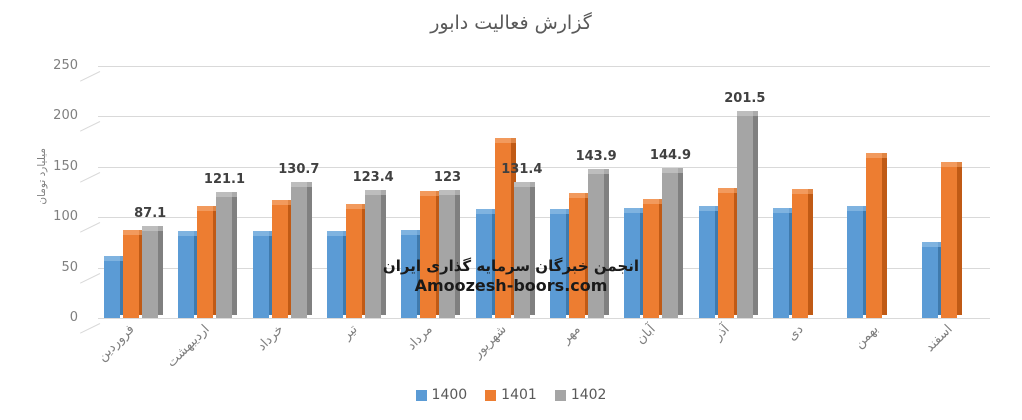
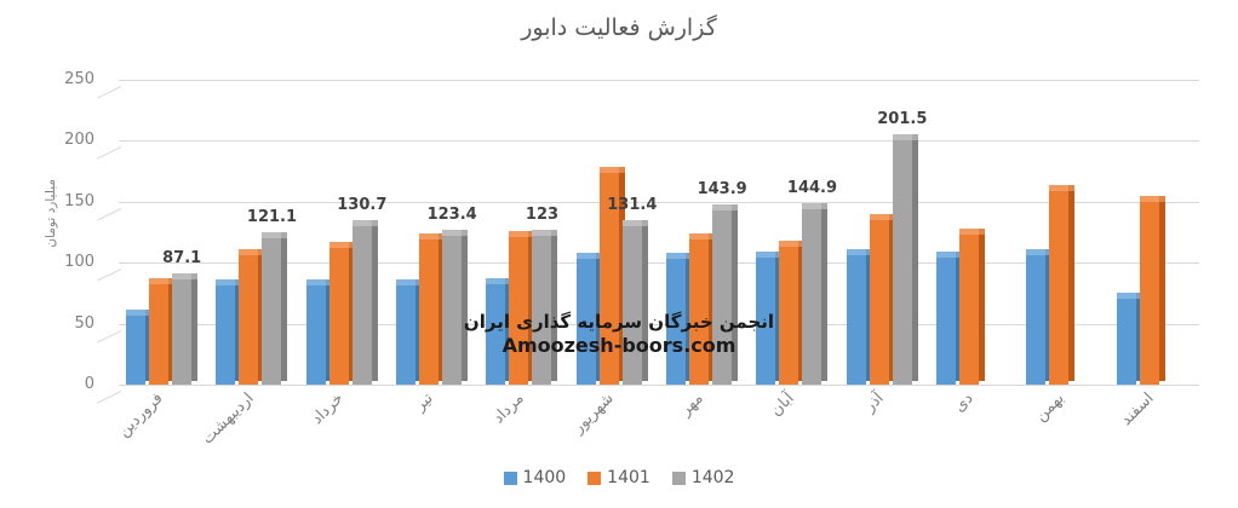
1401/تیر: 109 -> 120
1401/آذر: 125 -> 136
